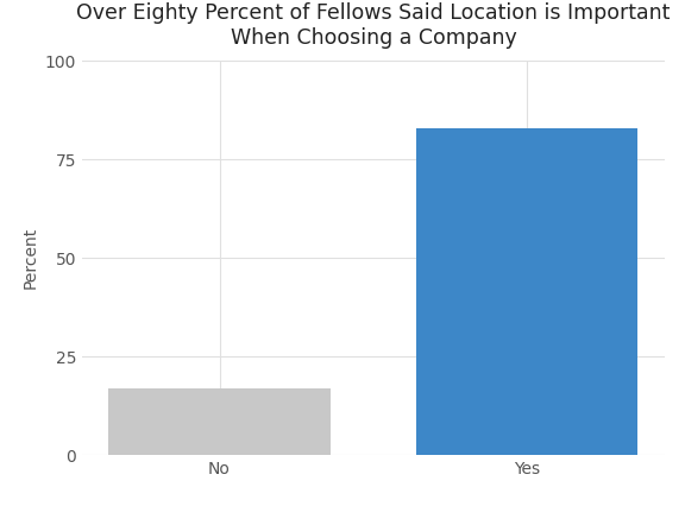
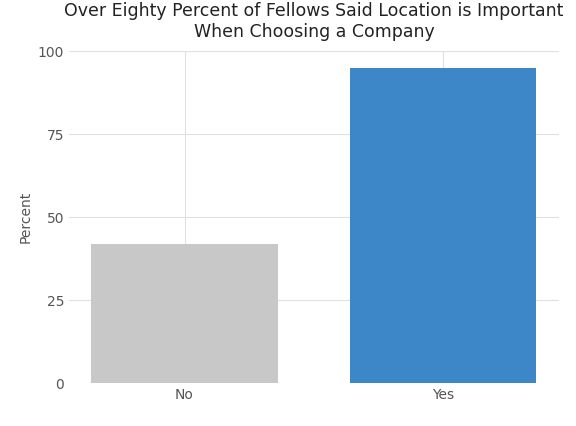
No: 17 -> 42
Yes: 83 -> 95
